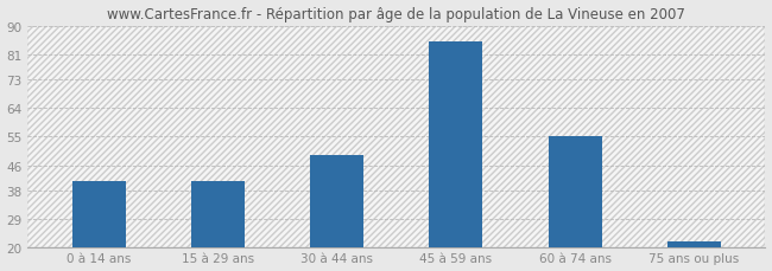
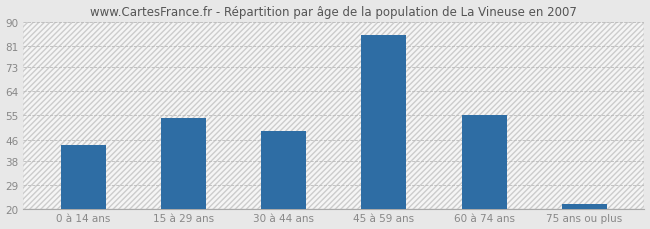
0 à 14 ans: 41 -> 44
15 à 29 ans: 41 -> 54
